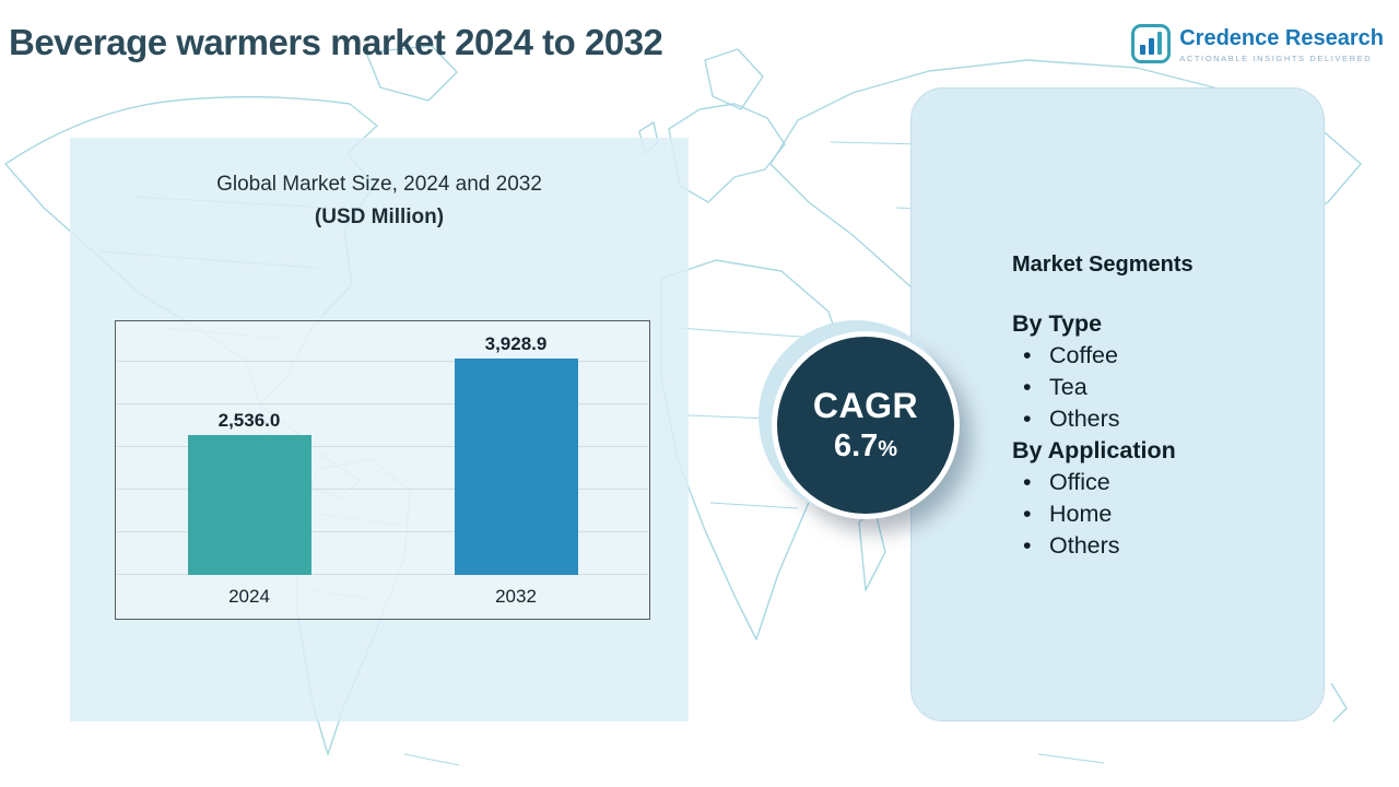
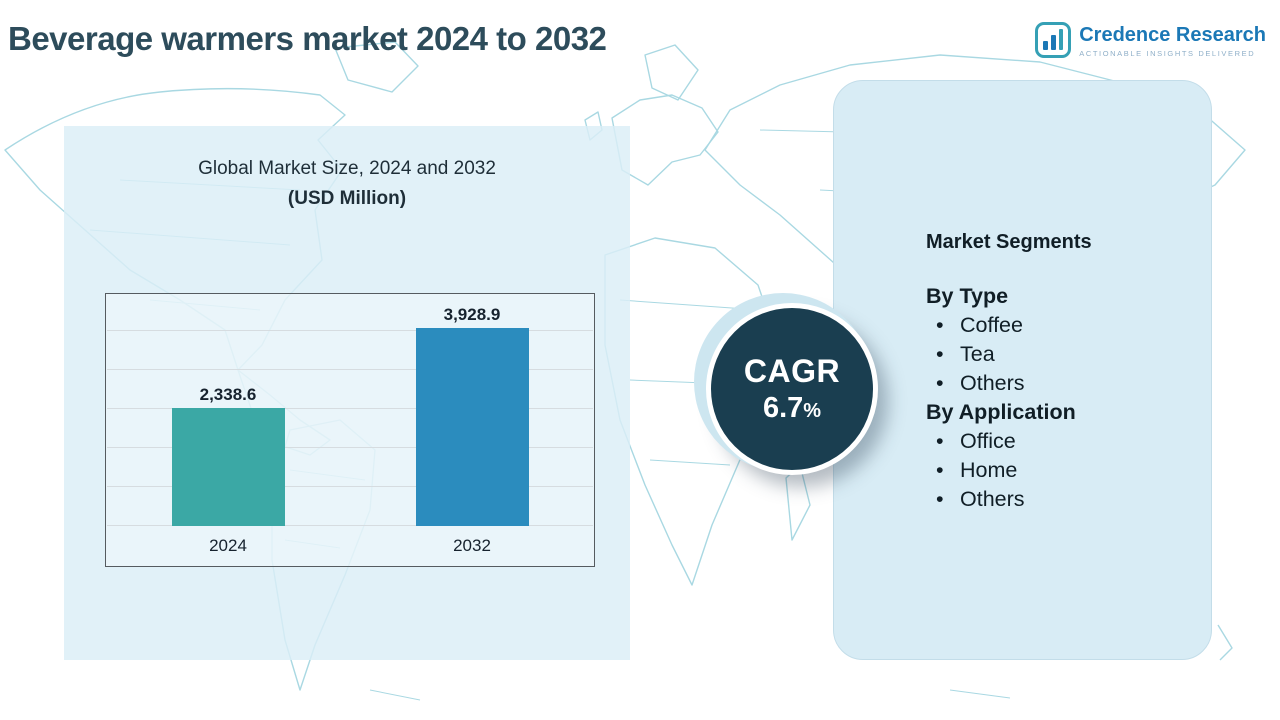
2024: 2,536.0 -> 2,338.6
